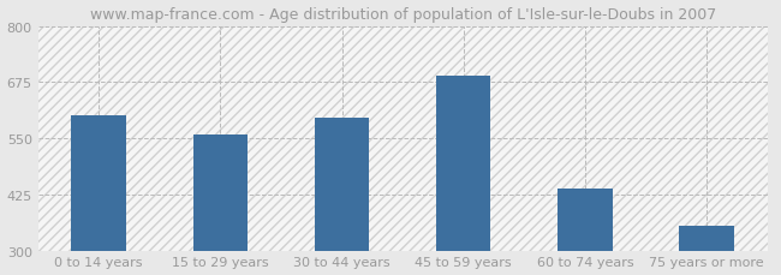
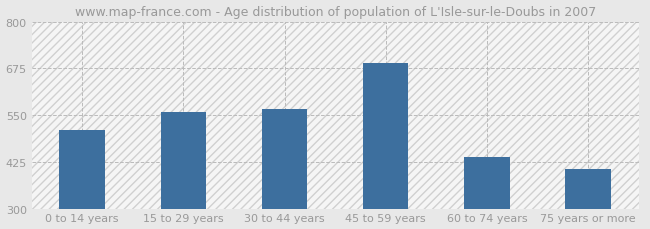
0 to 14 years: 600 -> 510
30 to 44 years: 595 -> 565
75 years or more: 355 -> 405
